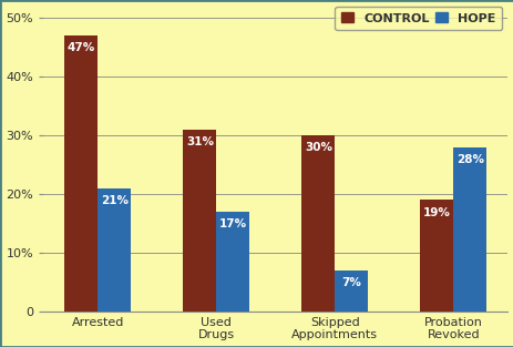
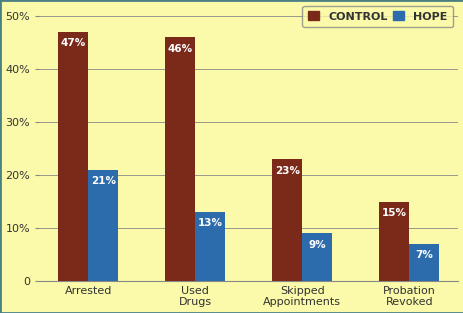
CONTROL/Used Drugs: 31% -> 46%
HOPE/Used Drugs: 17% -> 13%
CONTROL/Skipped Appointments: 30% -> 23%
HOPE/Skipped Appointments: 7% -> 9%
CONTROL/Probation Revoked: 19% -> 15%
HOPE/Probation Revoked: 28% -> 7%
